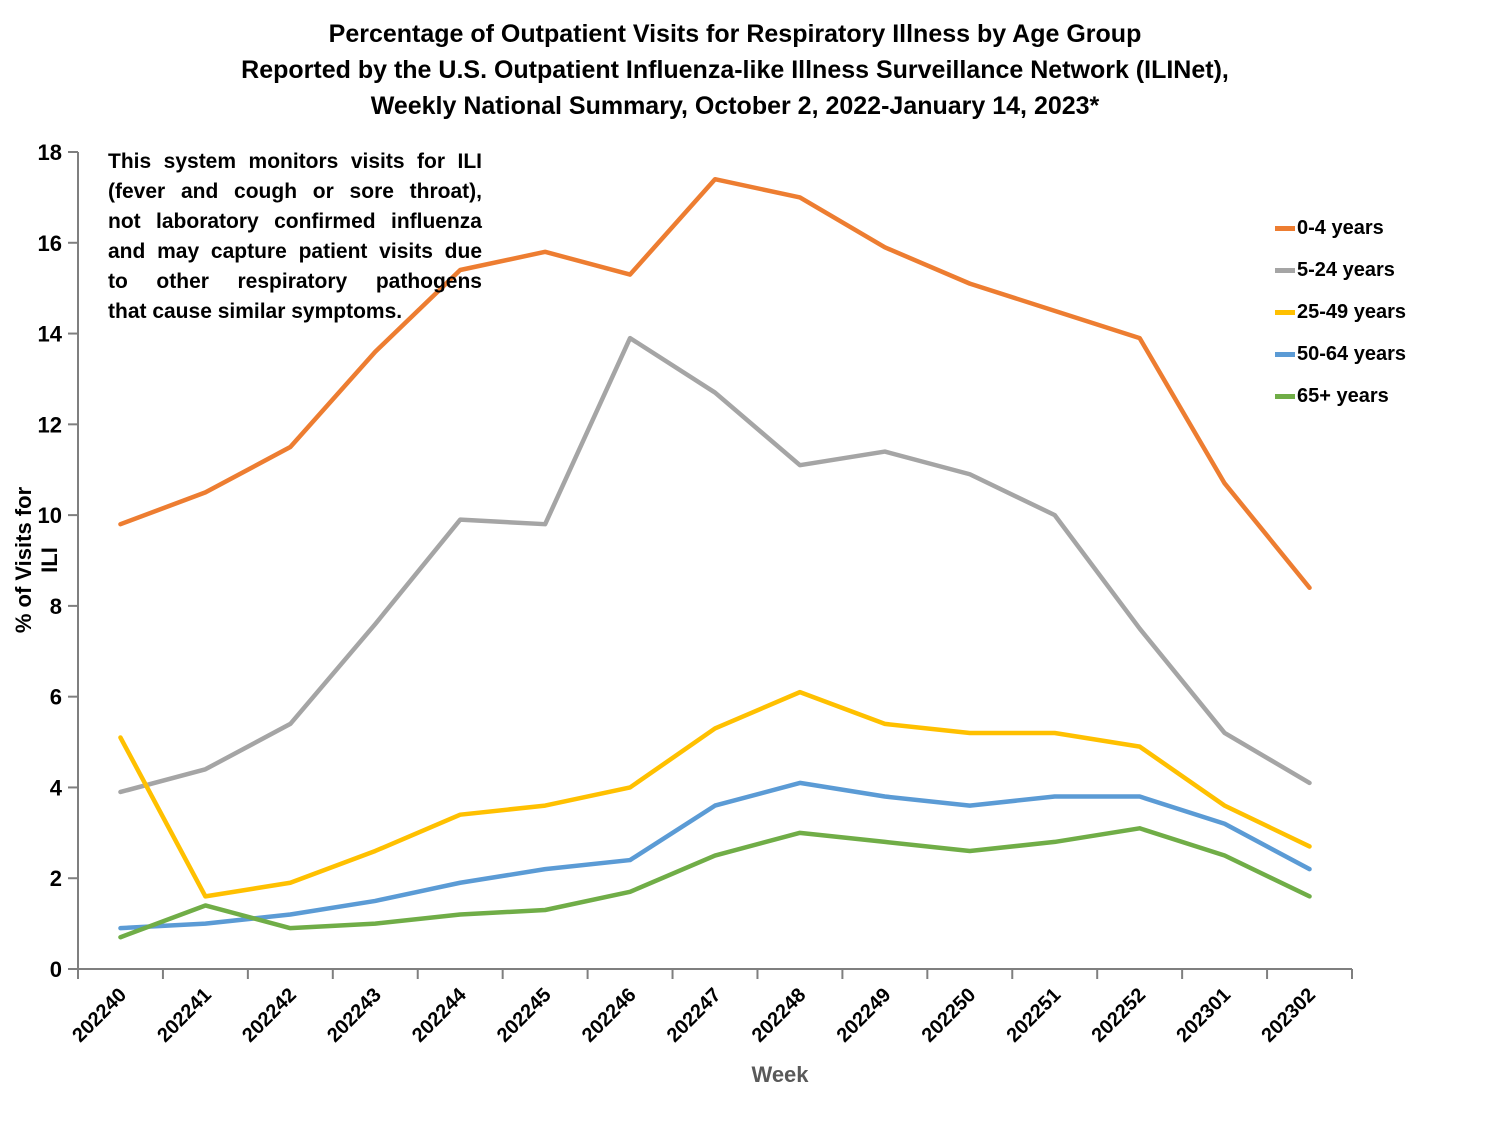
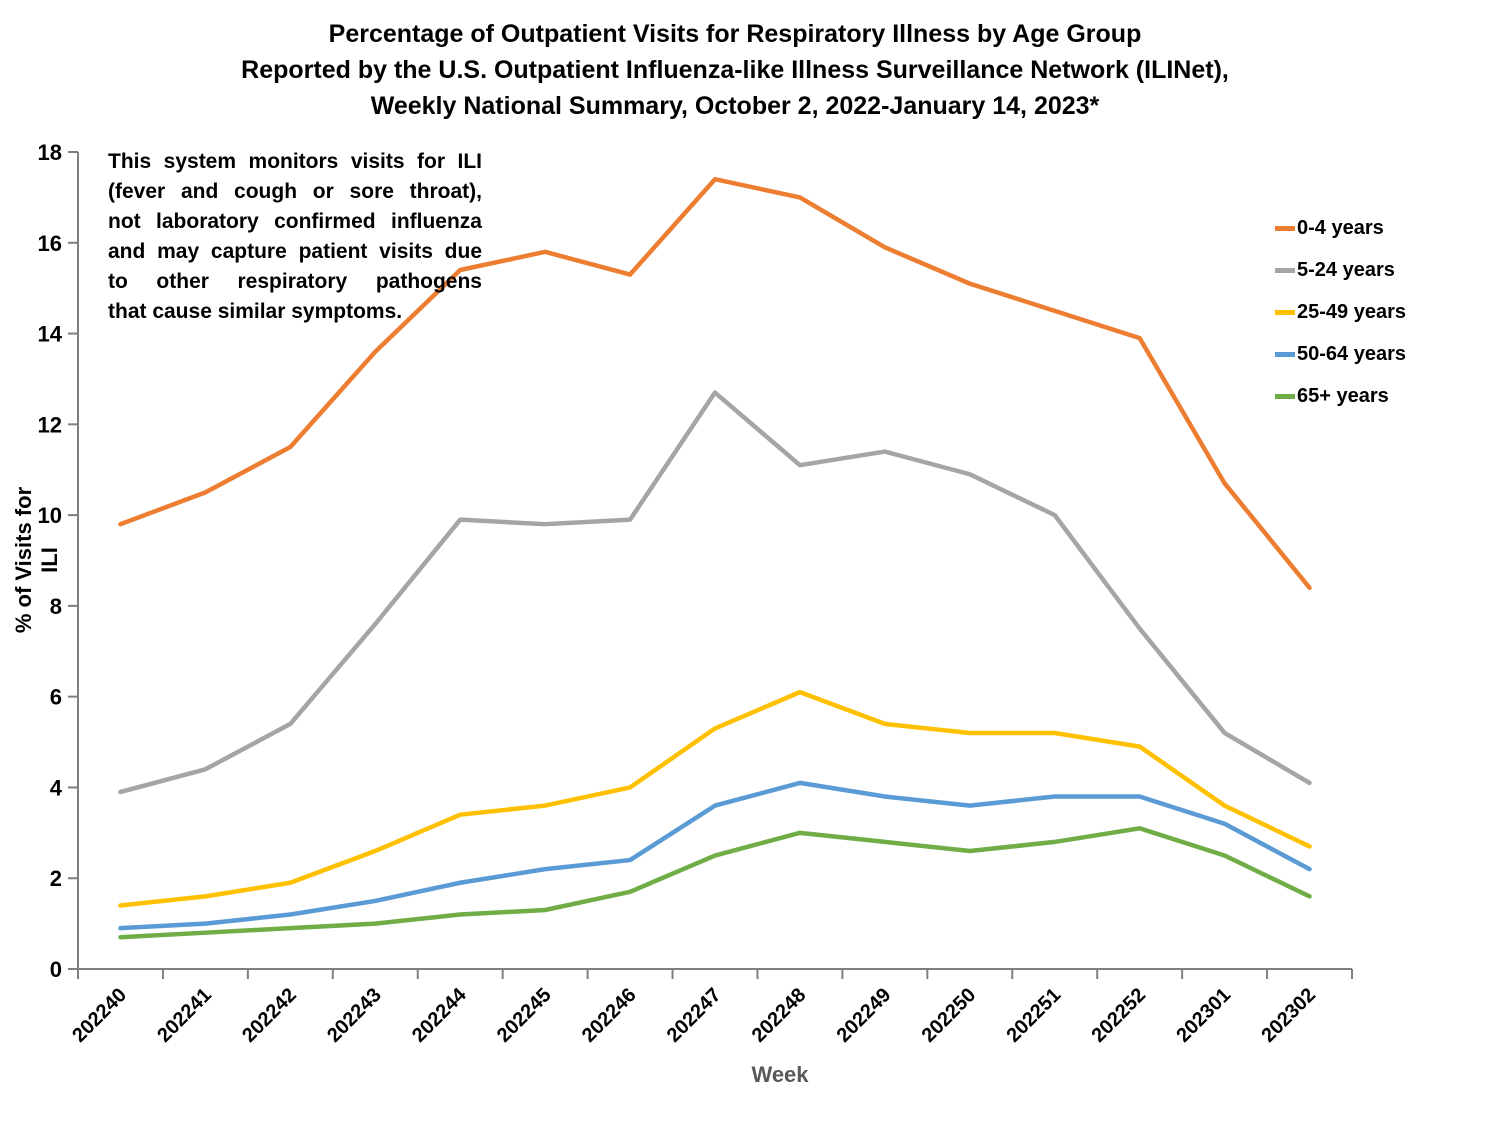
25-49 years/202240: 5.1 -> 1.4
65+ years/202241: 1.4 -> 0.8
5-24 years/202246: 13.9 -> 9.9
